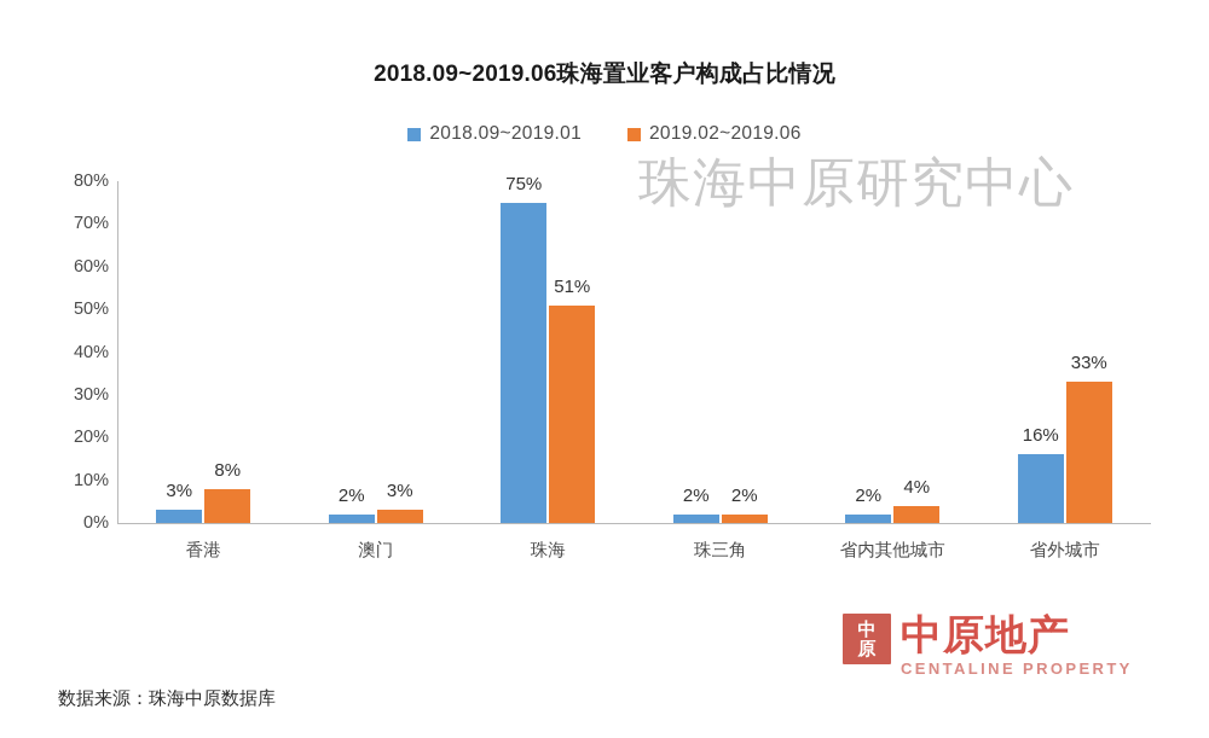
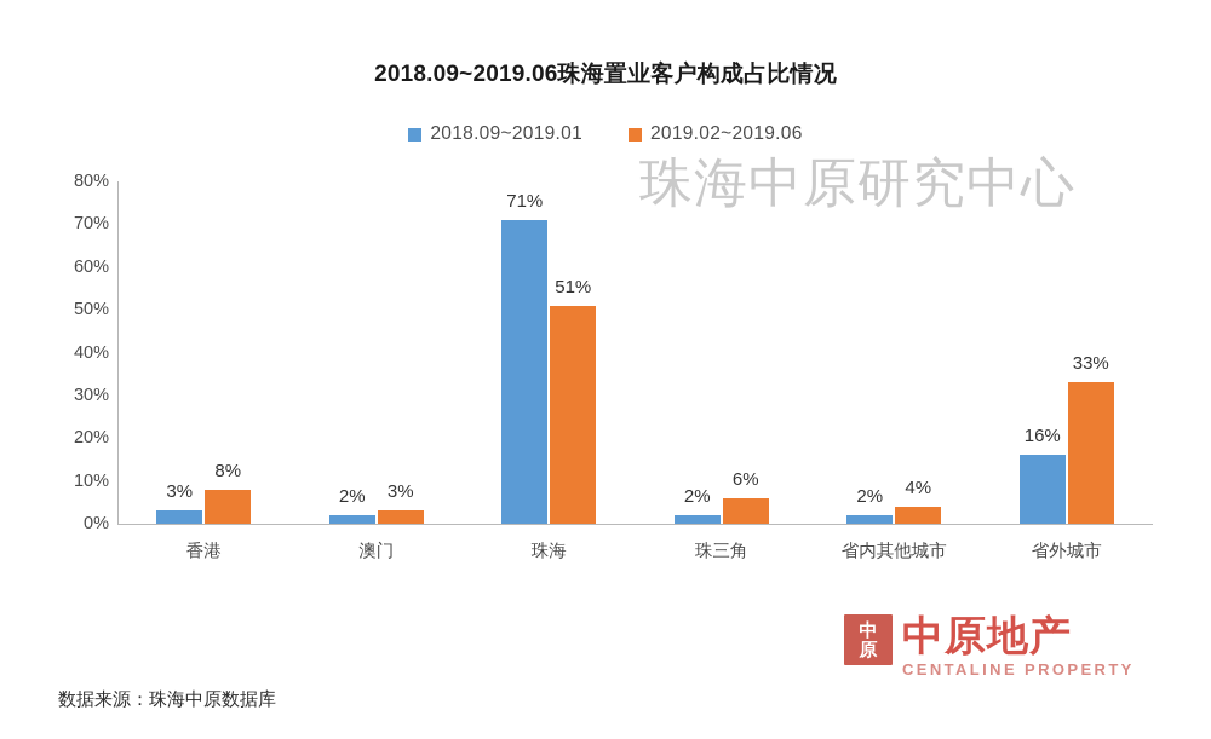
2018.09~2019.01/珠海: 75% -> 71%
2019.02~2019.06/珠三角: 2% -> 6%
